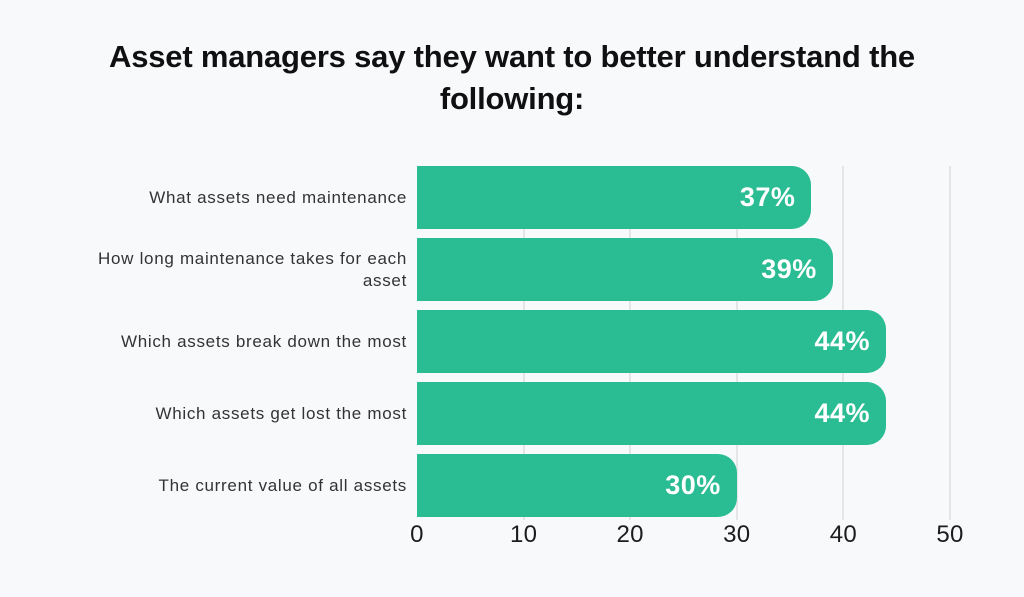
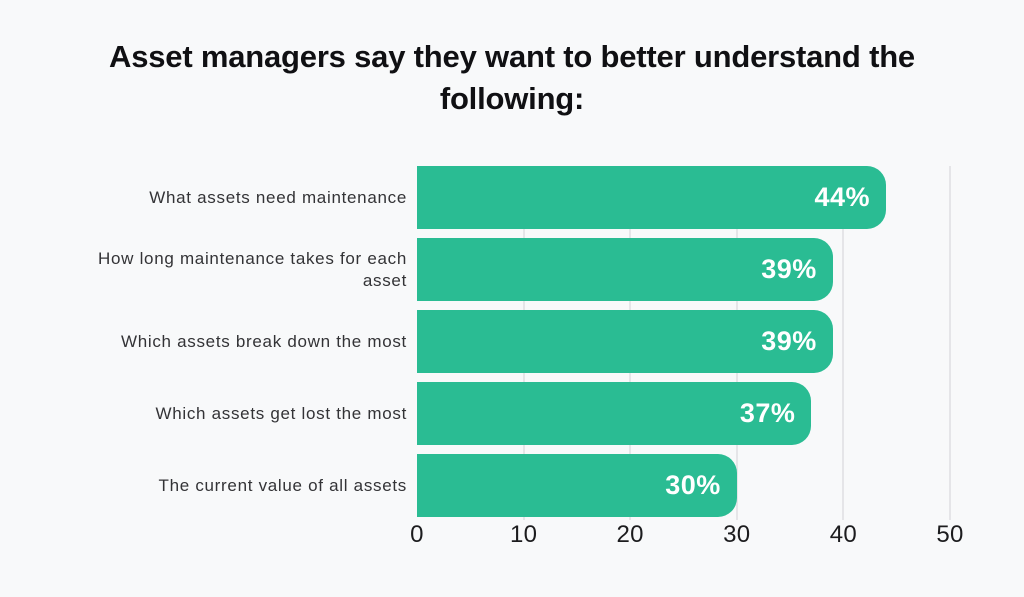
What assets need maintenance: 37% -> 44%
Which assets break down the most: 44% -> 39%
Which assets get lost the most: 44% -> 37%
